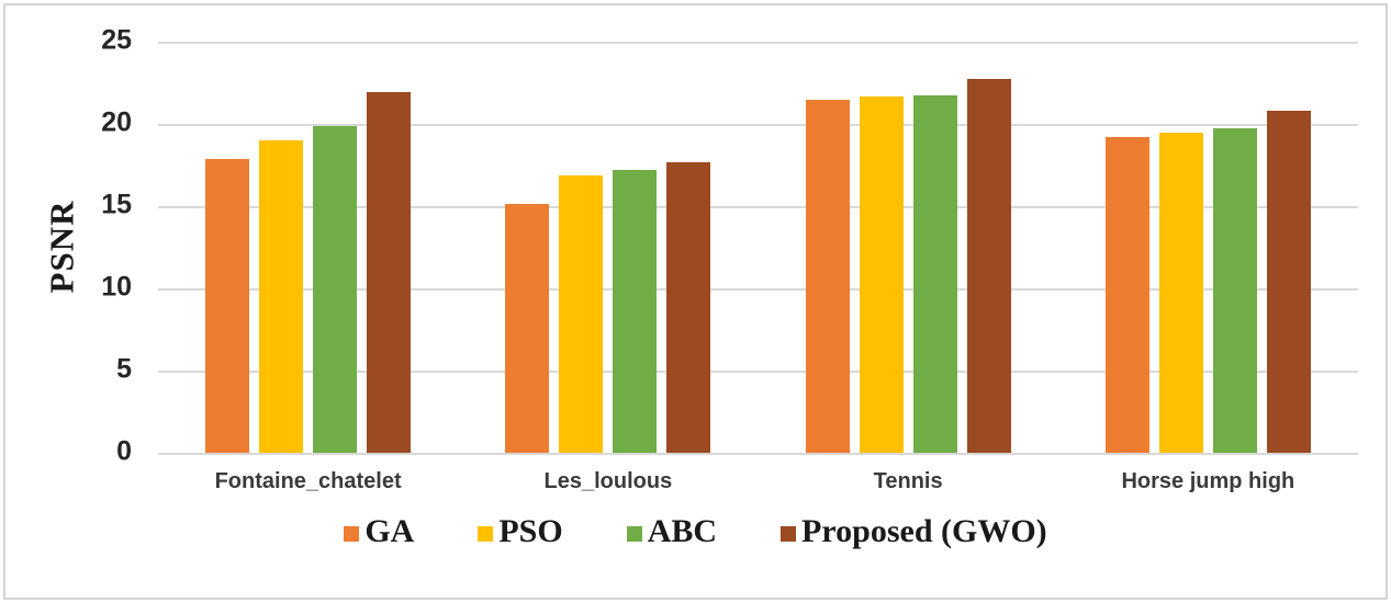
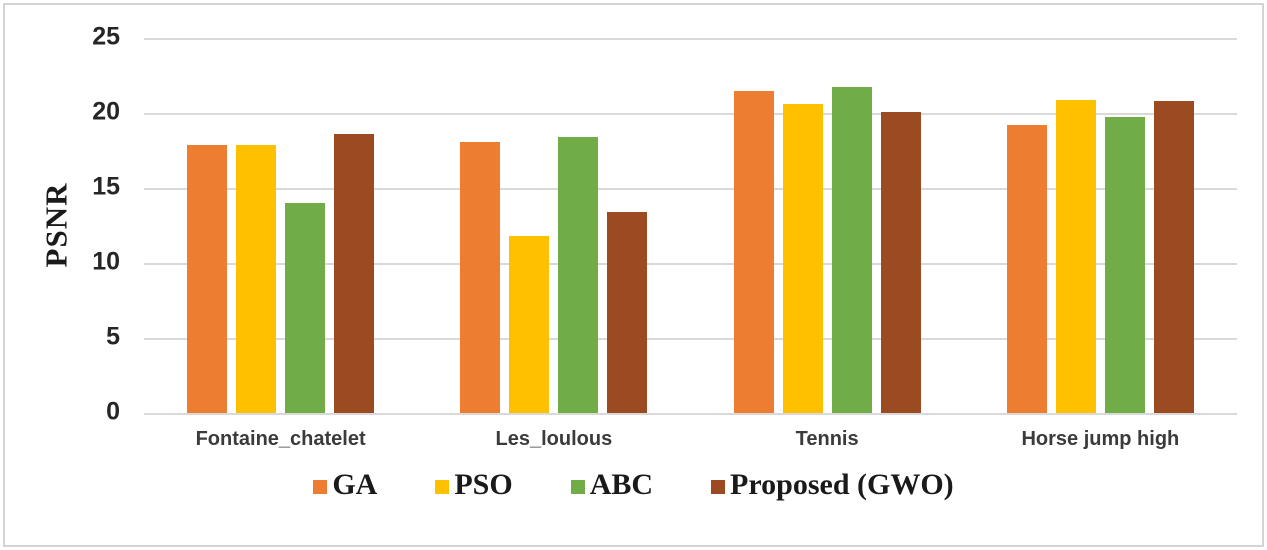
PSO/Fontaine_chatelet: 19.0 -> 17.9
ABC/Fontaine_chatelet: 19.9 -> 14.0
Proposed (GWO)/Fontaine_chatelet: 21.9 -> 18.6
GA/Les_loulous: 15.2 -> 18.1
PSO/Les_loulous: 16.9 -> 11.8
ABC/Les_loulous: 17.2 -> 18.4
Proposed (GWO)/Les_loulous: 17.7 -> 13.4
PSO/Tennis: 21.6 -> 20.6
Proposed (GWO)/Tennis: 22.8 -> 20.1
PSO/Horse jump high: 19.4 -> 20.9
